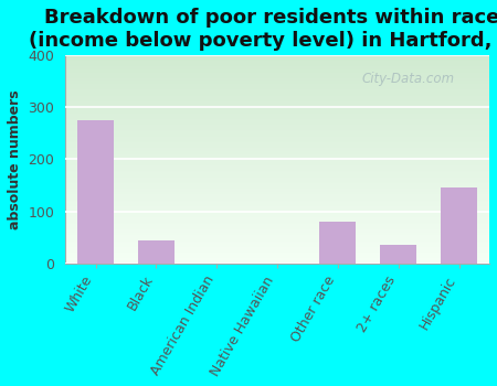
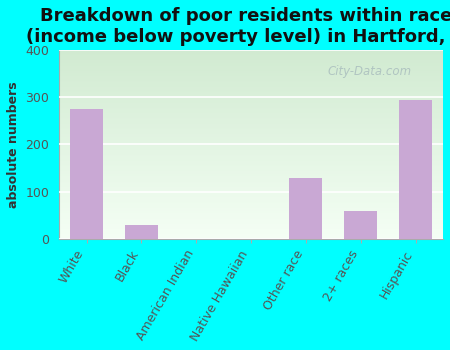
Black: 45 -> 30
Other race: 80 -> 130
2+ races: 35 -> 60
Hispanic: 145 -> 295
